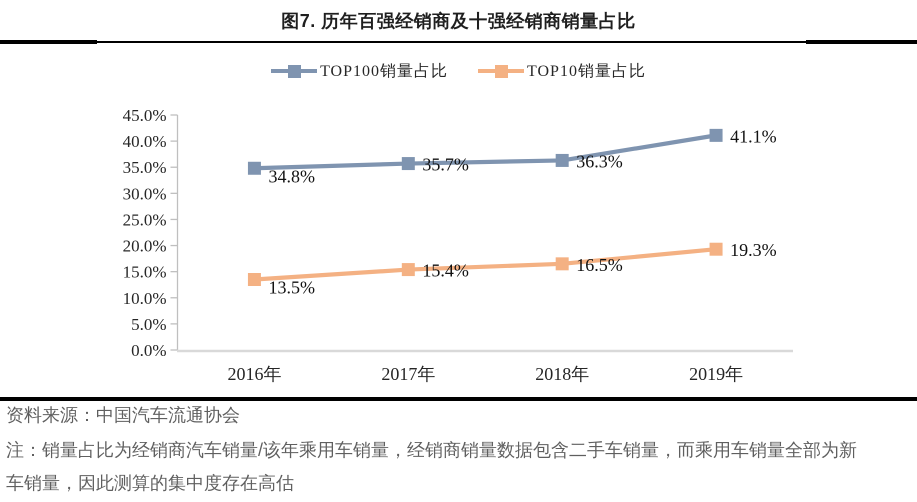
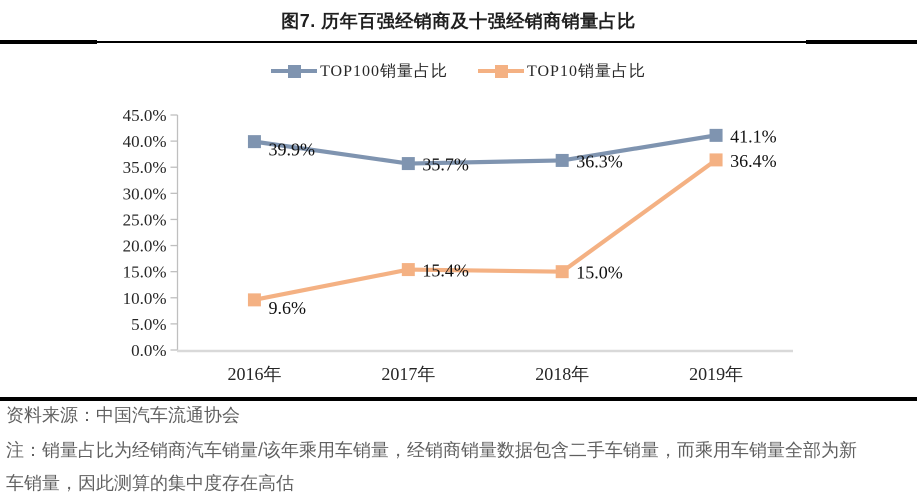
TOP100销量占比/2016年: 34.8% -> 39.9%
TOP10销量占比/2016年: 13.5% -> 9.6%
TOP10销量占比/2018年: 16.5% -> 15.0%
TOP10销量占比/2019年: 19.3% -> 36.4%
